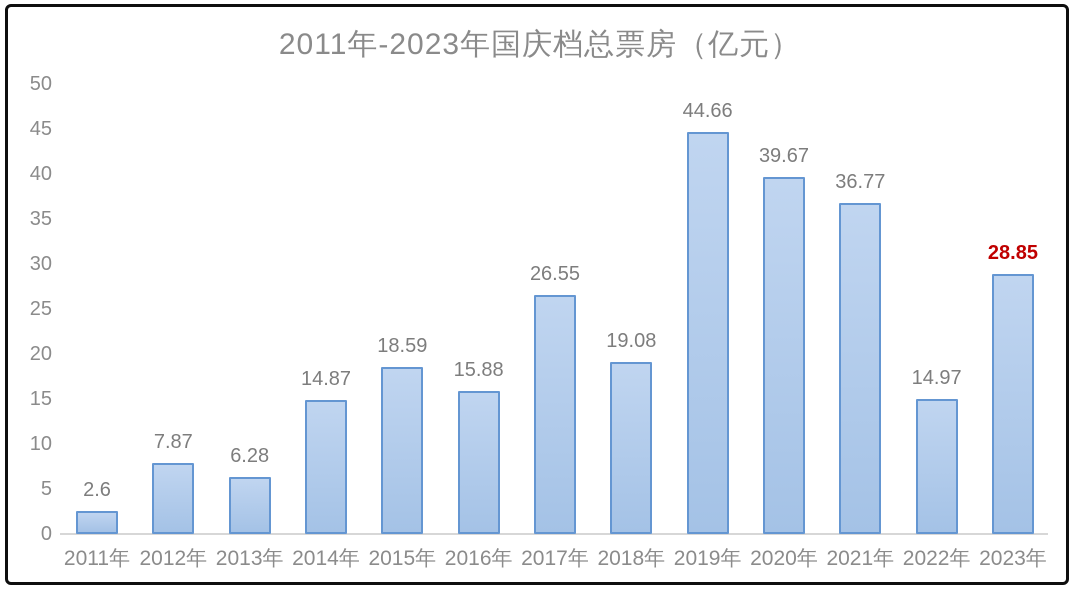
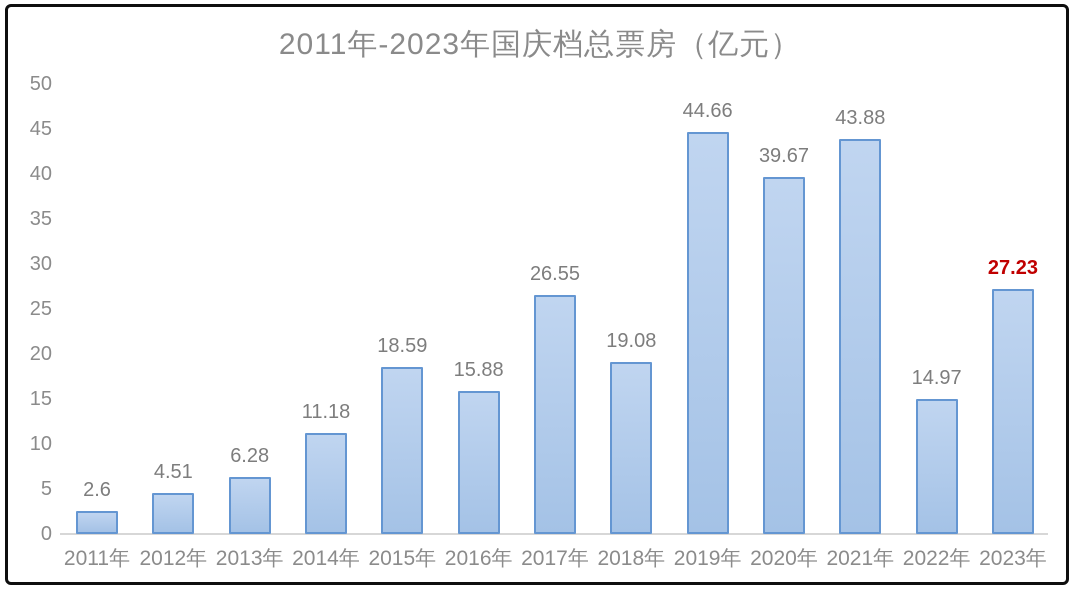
2012年: 7.87 -> 4.51
2014年: 14.87 -> 11.18
2021年: 36.77 -> 43.88
2023年: 28.85 -> 27.23
